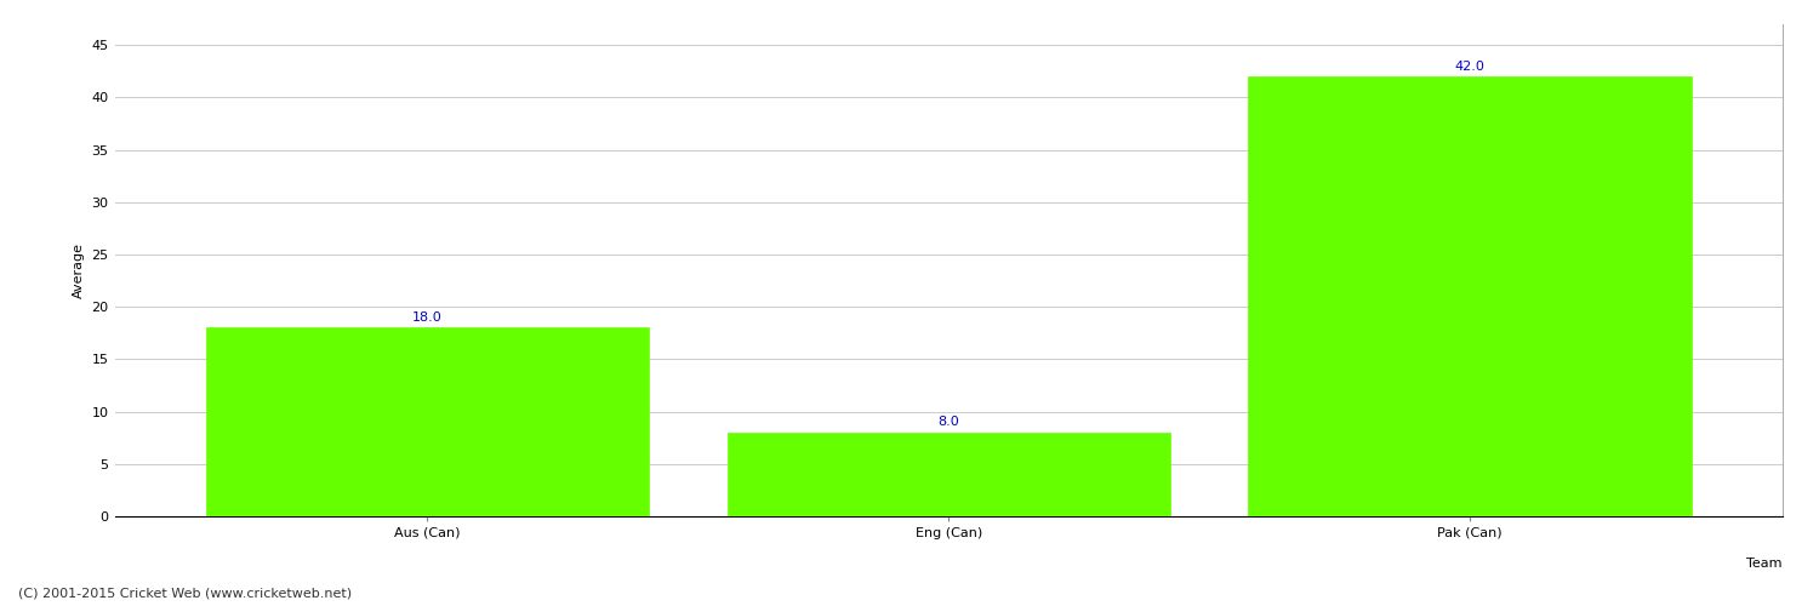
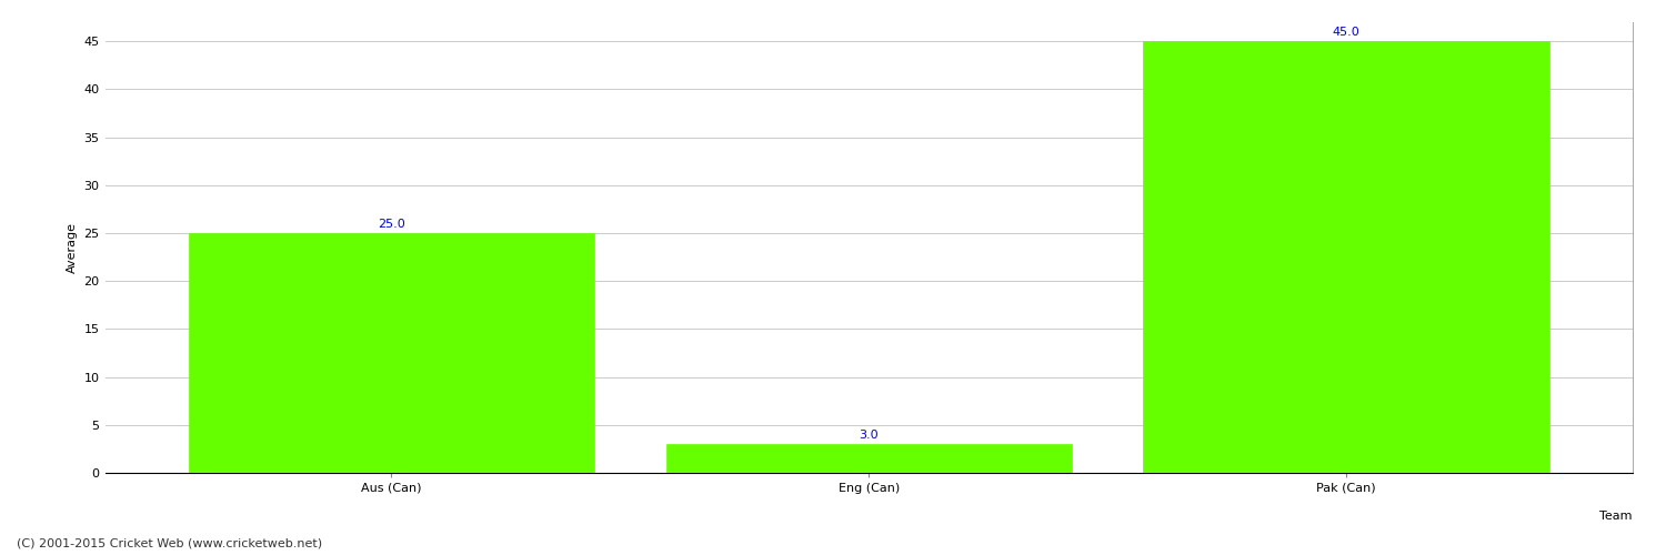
Aus (Can): 18.0 -> 25.0
Eng (Can): 8.0 -> 3.0
Pak (Can): 42.0 -> 45.0
